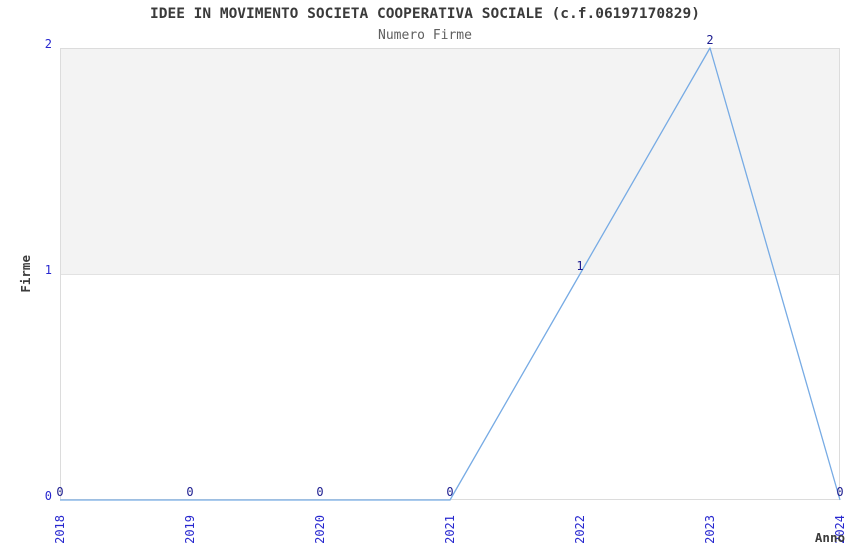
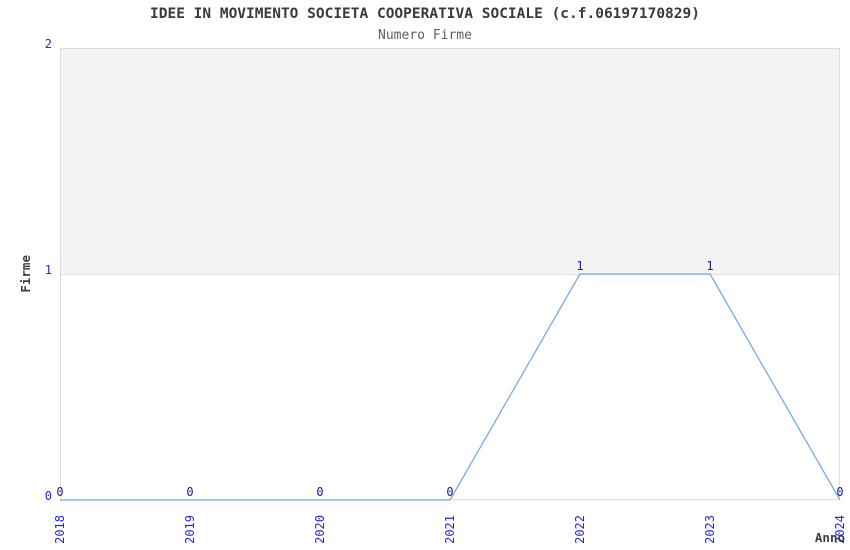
2023: 2 -> 1
